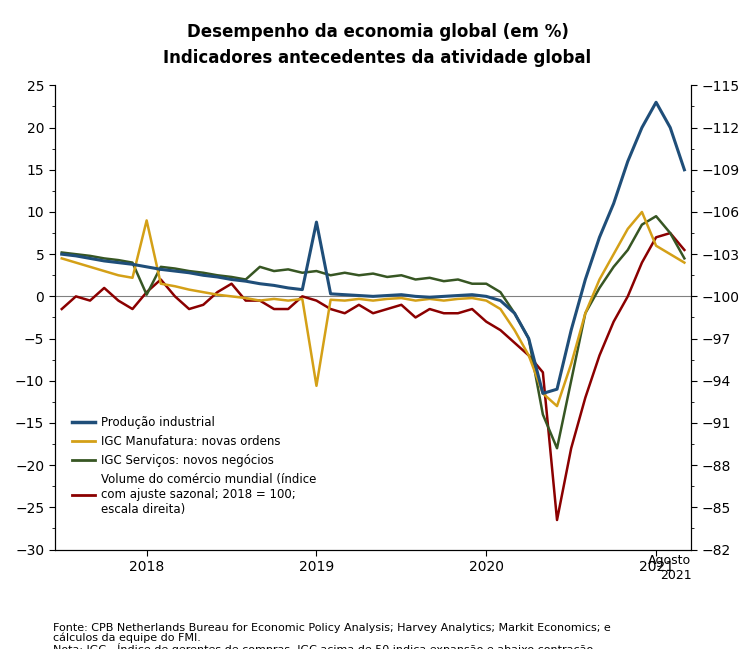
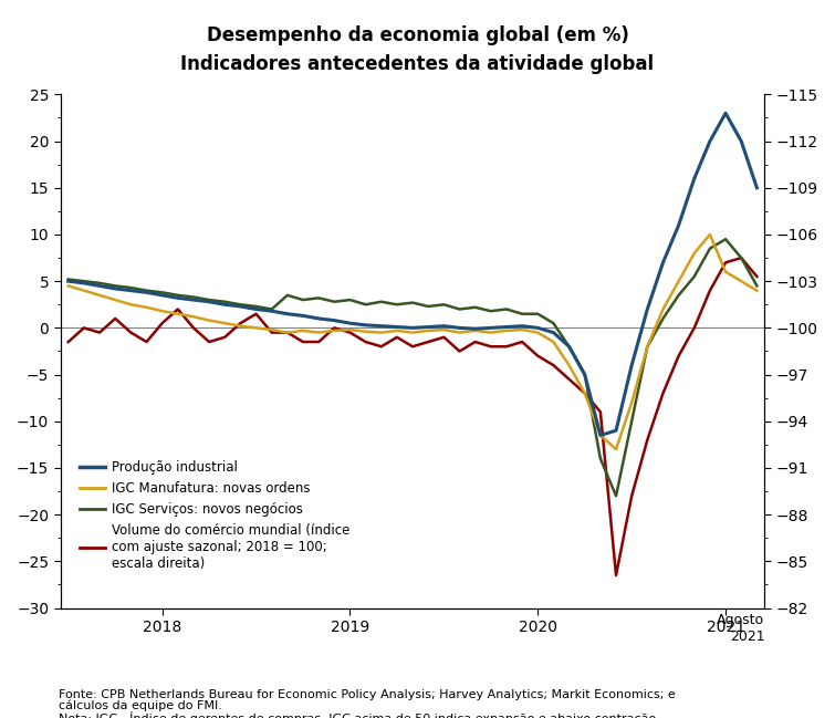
IGC Manufatura: novas ordens/2018: 9.0 -> 1.8
IGC Serviços: novos negócios/2018: 0.2 -> 3.8
Produção industrial/2019: 8.8 -> 0.5
IGC Manufatura: novas ordens/2019: -10.6 -> -0.2
